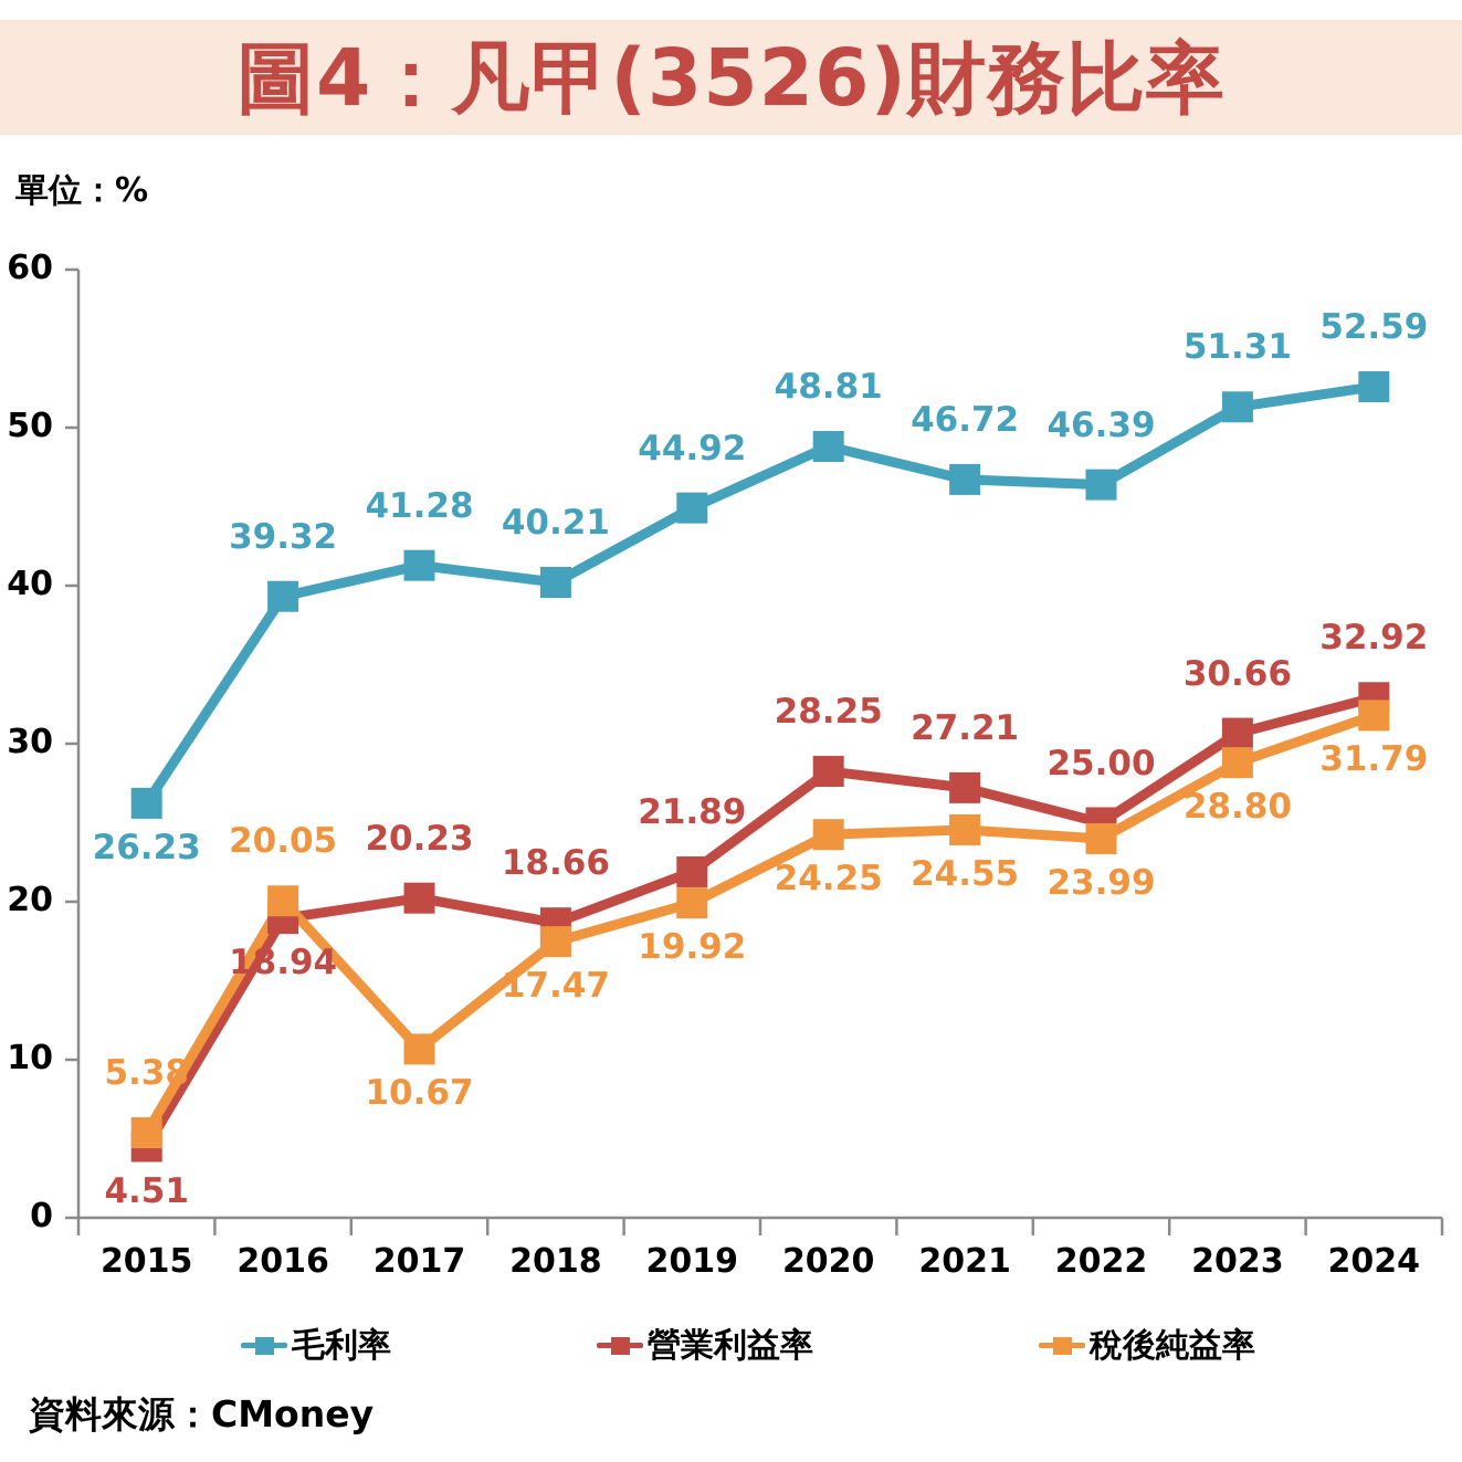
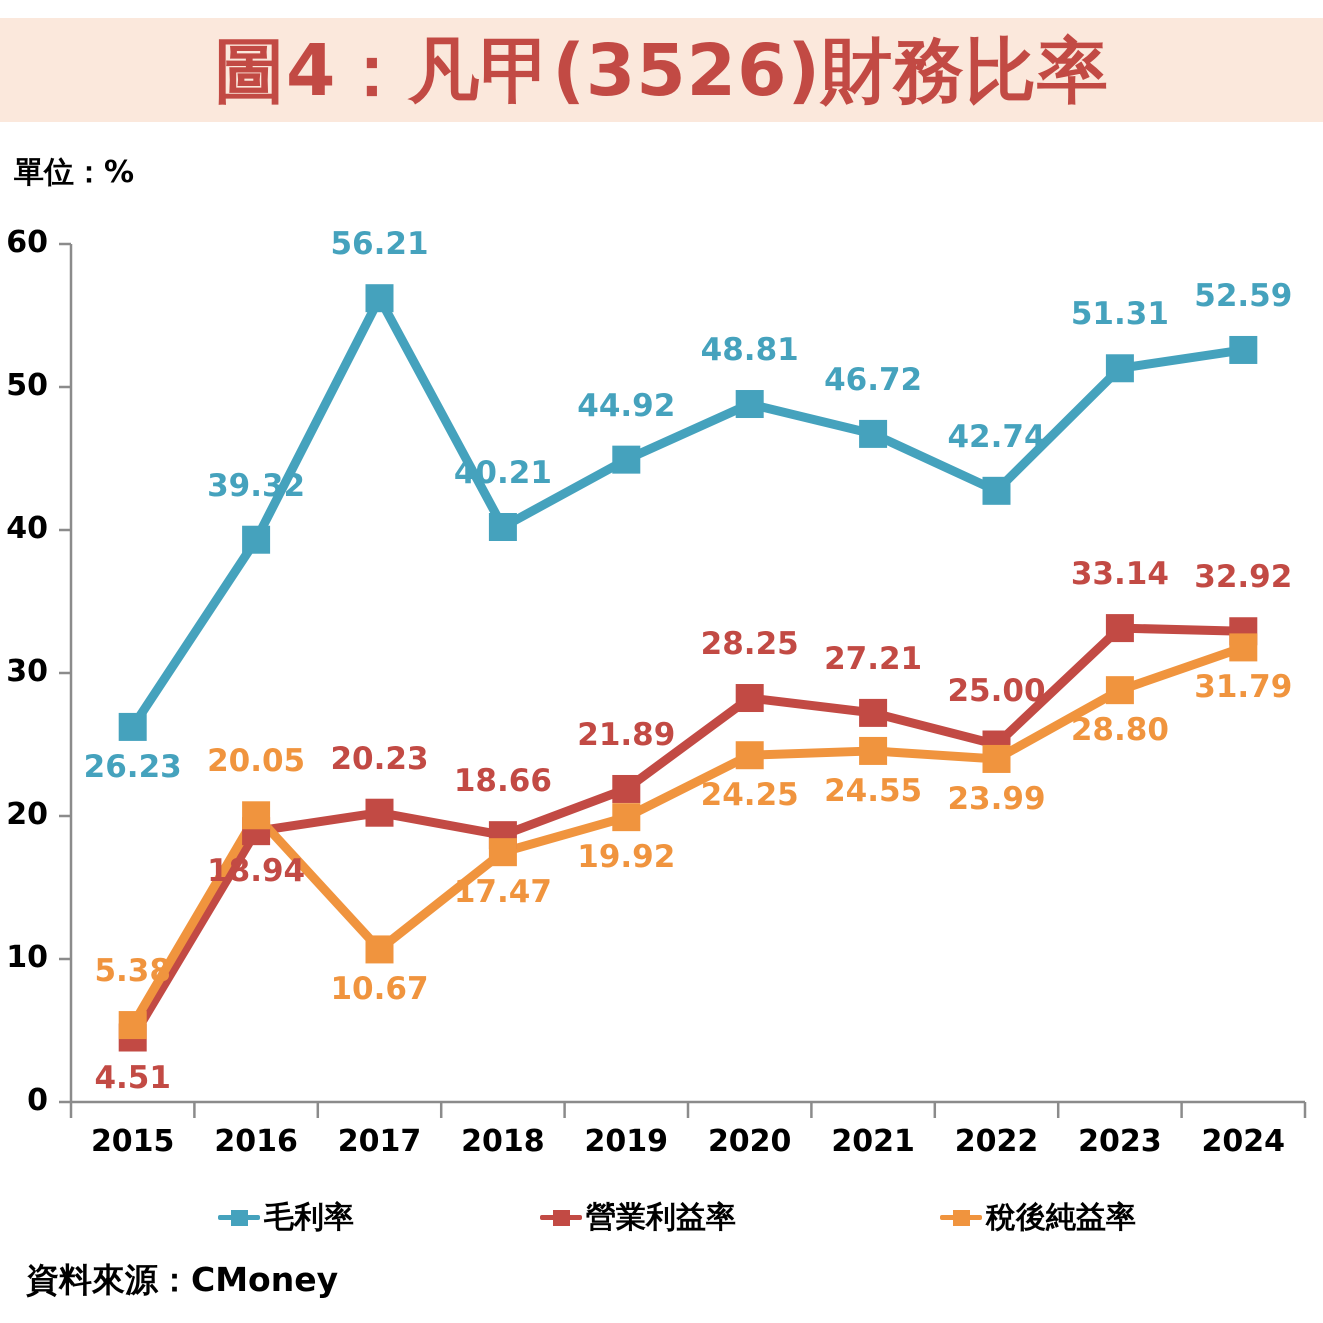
毛利率/2017: 41.28 -> 56.21
毛利率/2022: 46.39 -> 42.74
營業利益率/2023: 30.66 -> 33.14
